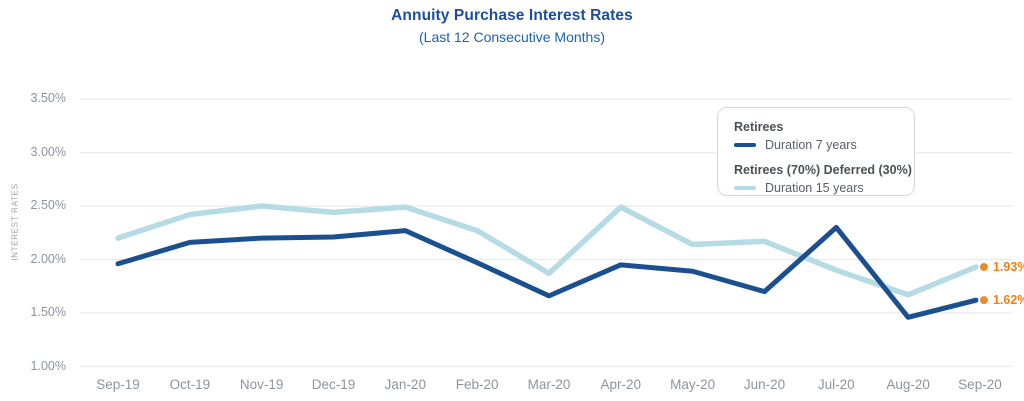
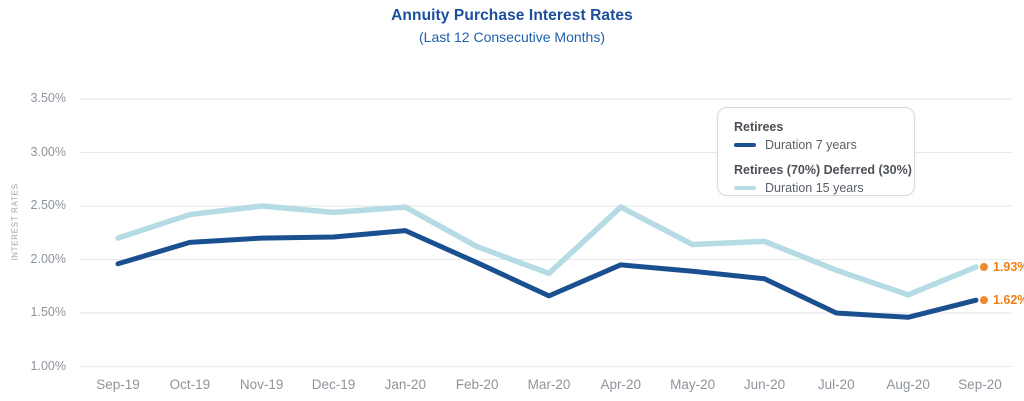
Retirees (70%) Deferred (30%)/Feb-20: 2.27% -> 2.12%
Retirees/Jun-20: 1.70% -> 1.82%
Retirees/Jul-20: 2.30% -> 1.50%
